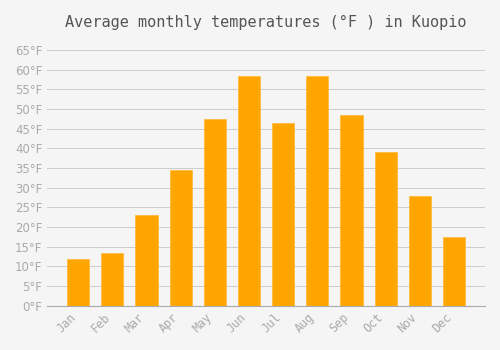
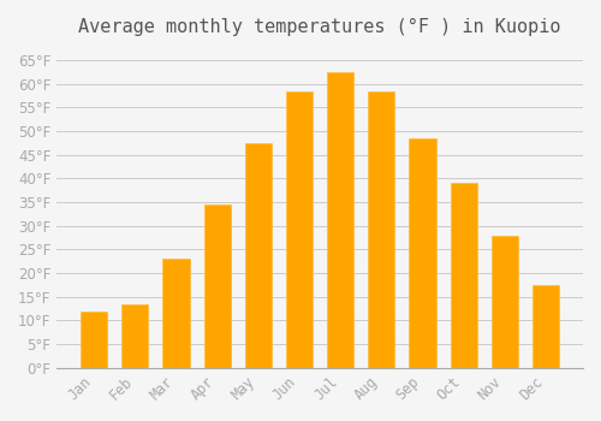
Jul: 46.5°F -> 62.5°F
